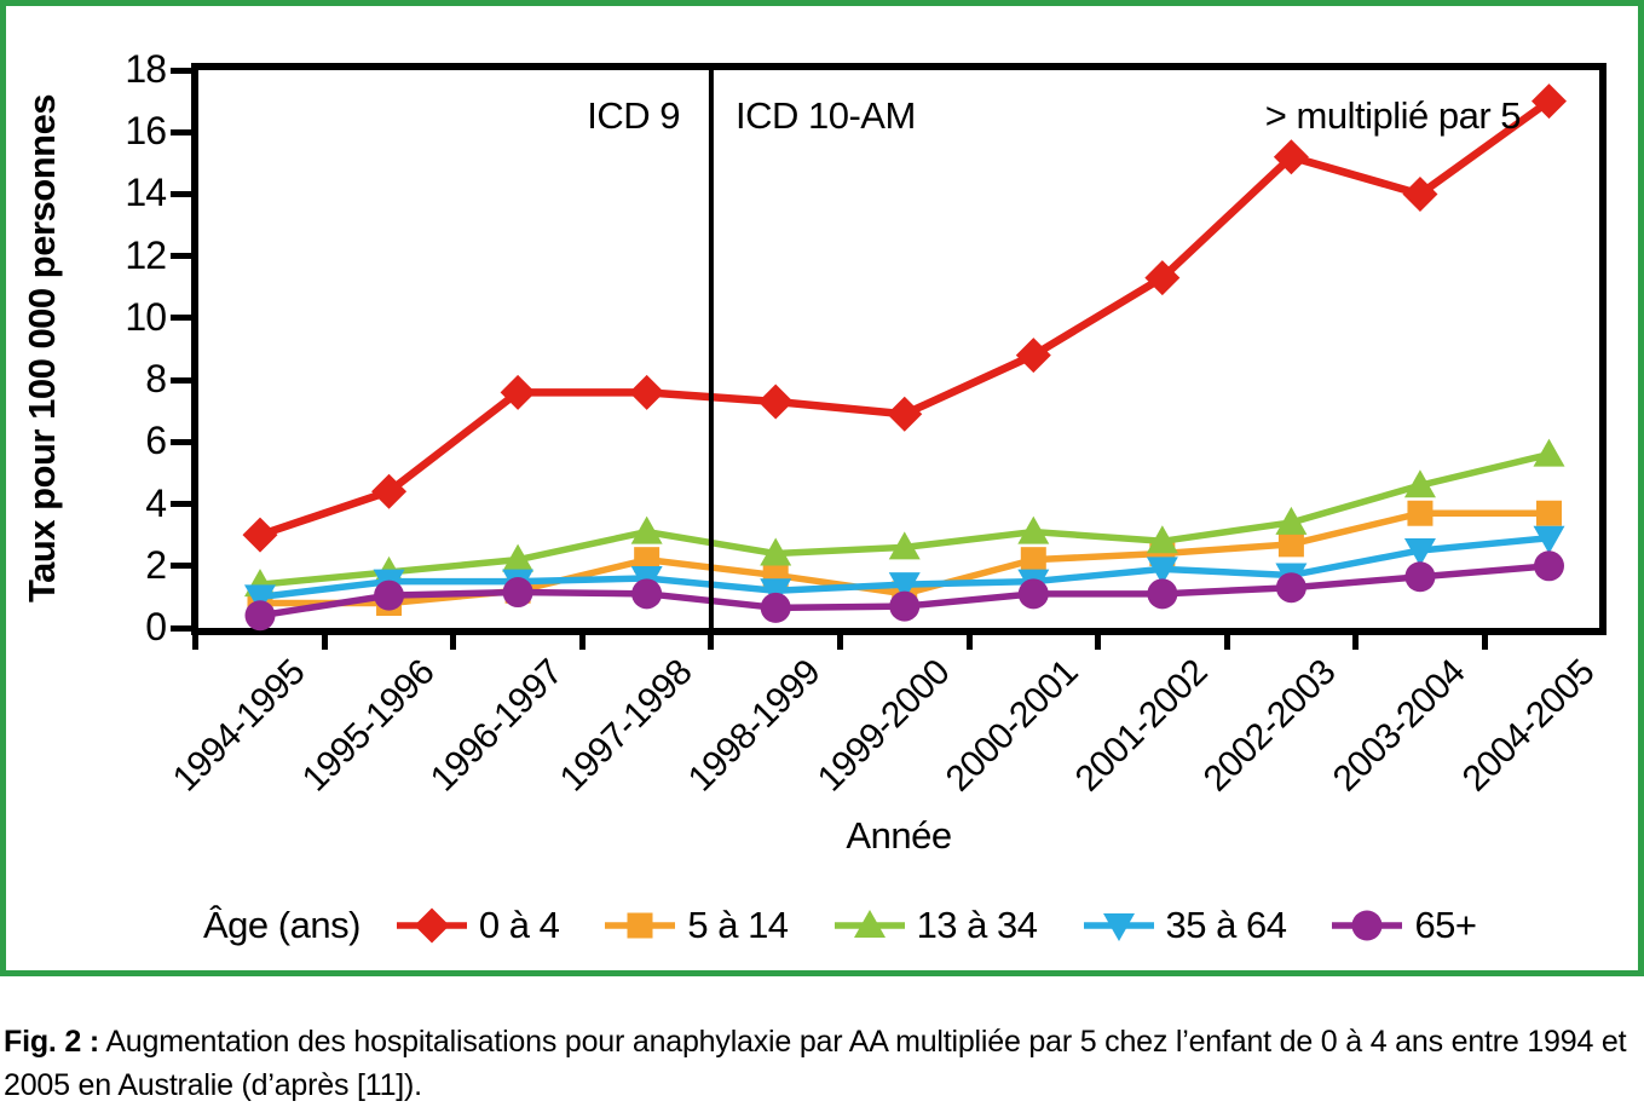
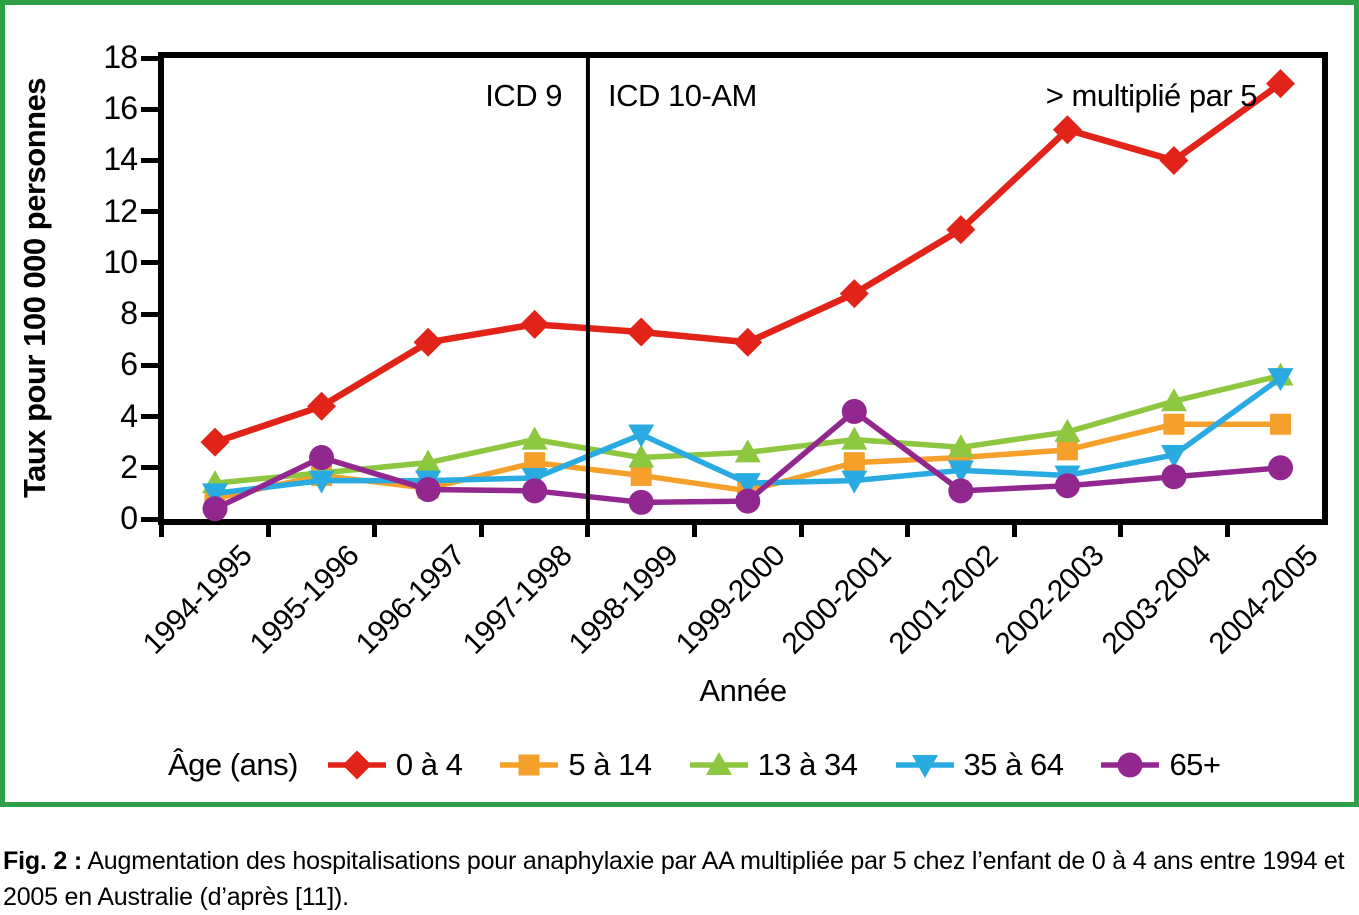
5 à 14/1995-1996: 0.8 -> 1.7
65+/1995-1996: 1.1 -> 2.4
0 à 4/1996-1997: 7.6 -> 6.9
35 à 64/1998-1999: 1.2 -> 3.3
65+/2000-2001: 1.1 -> 4.2
35 à 64/2004-2005: 2.9 -> 5.5
